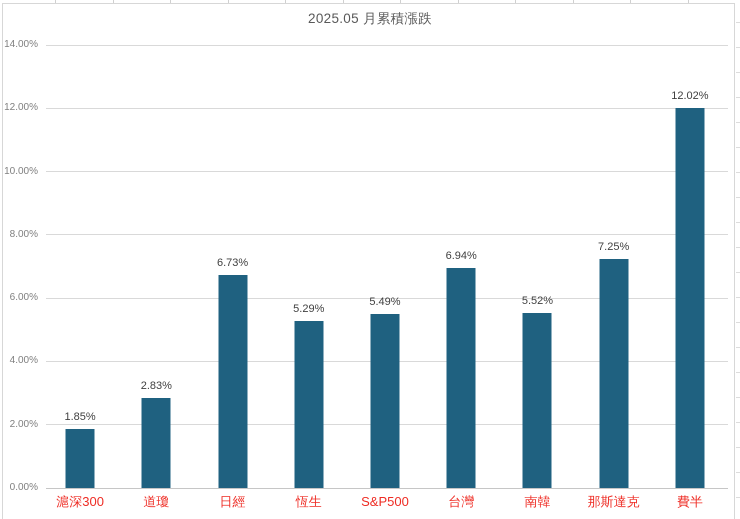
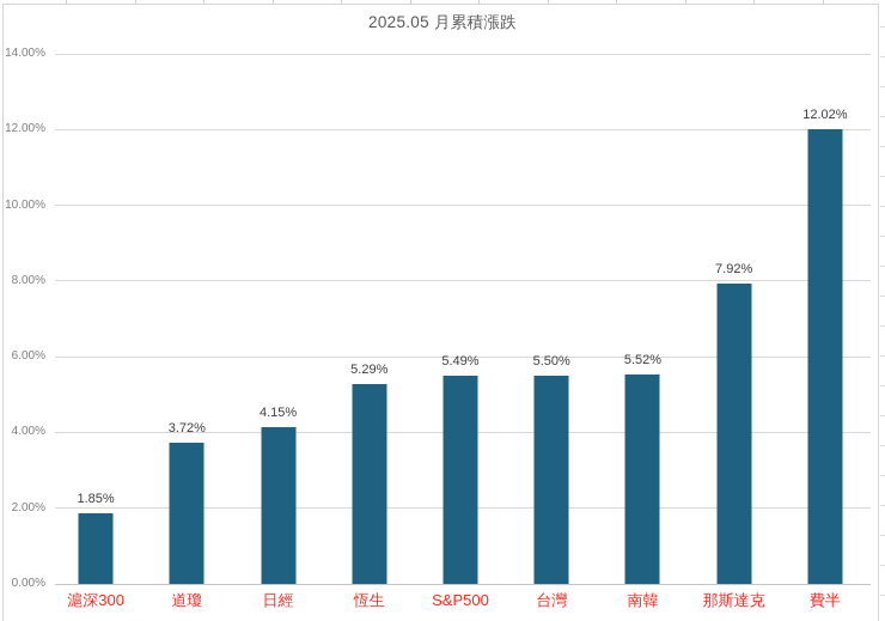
道瓊: 2.83% -> 3.72%
日經: 6.73% -> 4.15%
台灣: 6.94% -> 5.50%
那斯達克: 7.25% -> 7.92%
